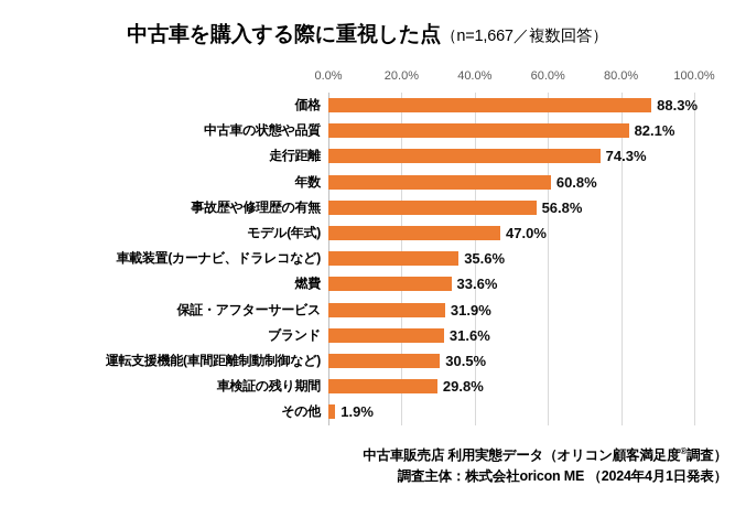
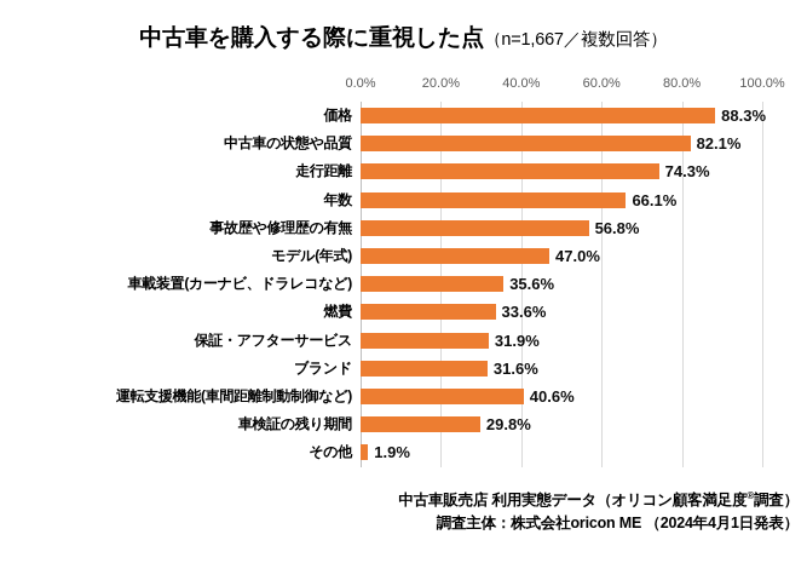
年数: 60.8% -> 66.1%
運転支援機能(車間距離制動制御など): 30.5% -> 40.6%
